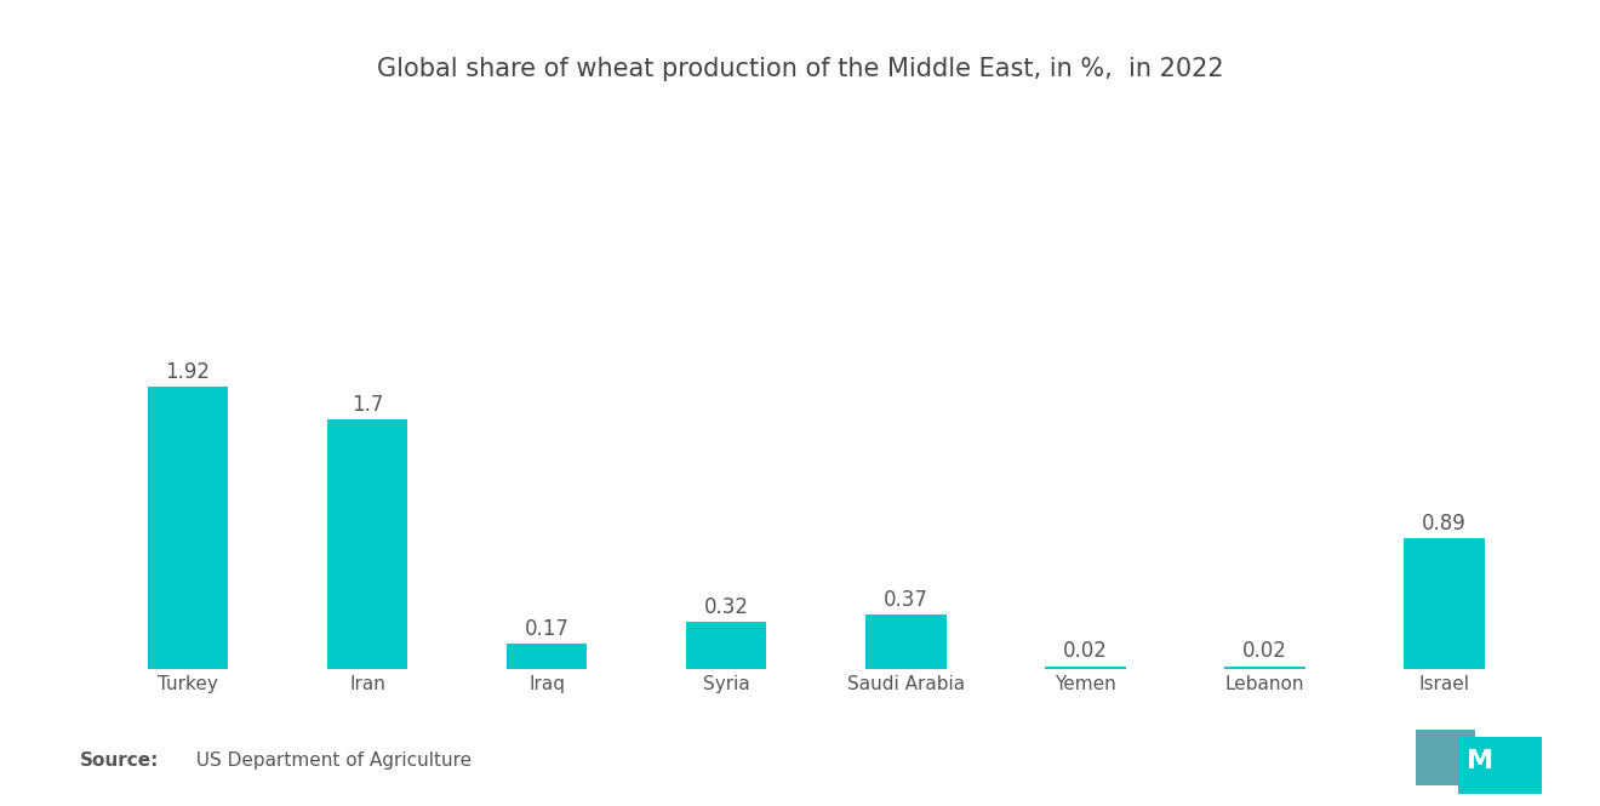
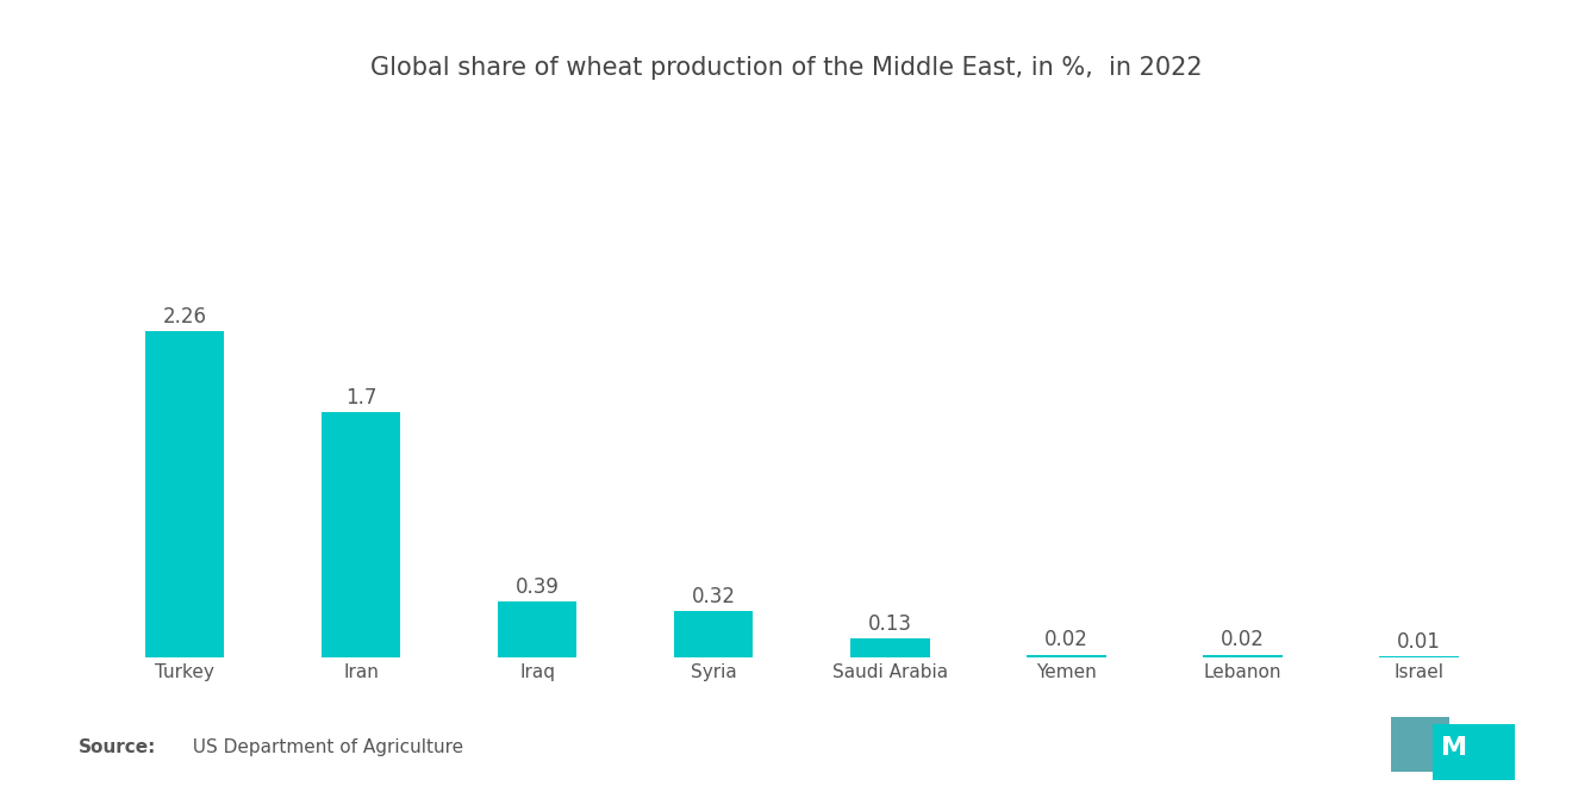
Turkey: 1.92 -> 2.26
Iraq: 0.17 -> 0.39
Saudi Arabia: 0.37 -> 0.13
Israel: 0.89 -> 0.01
